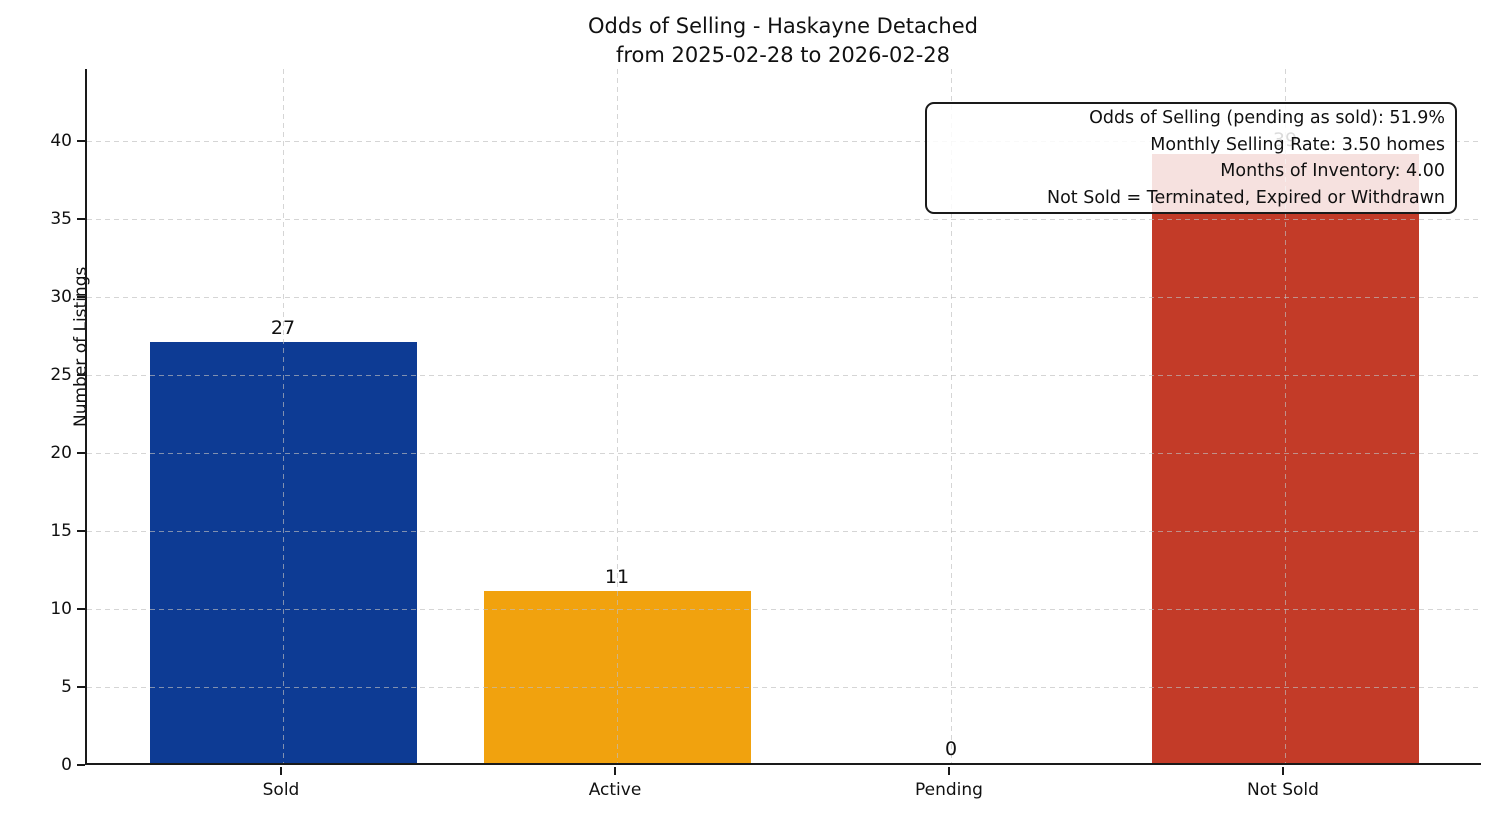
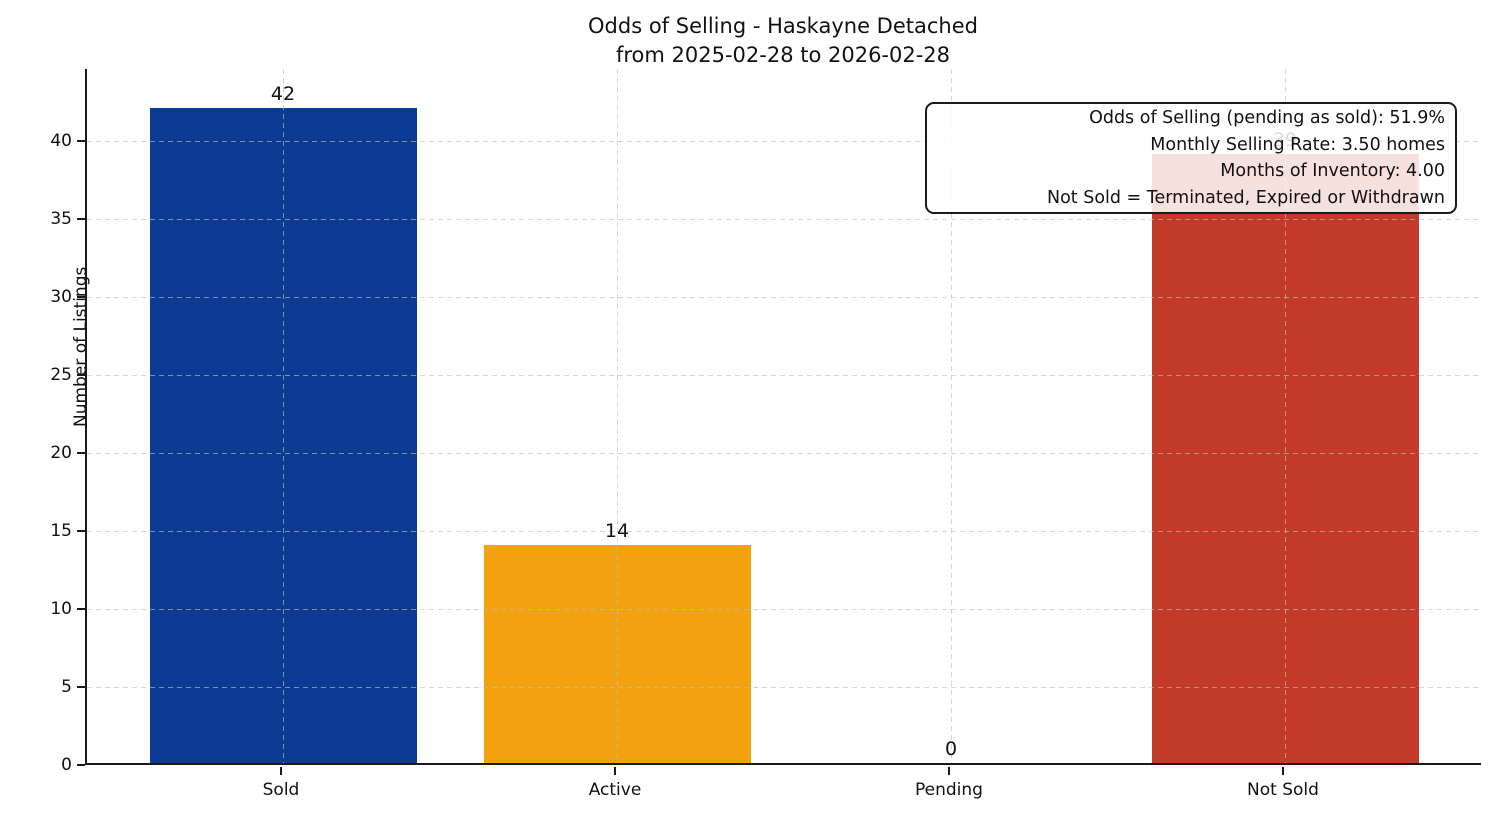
Sold: 27 -> 42
Active: 11 -> 14
